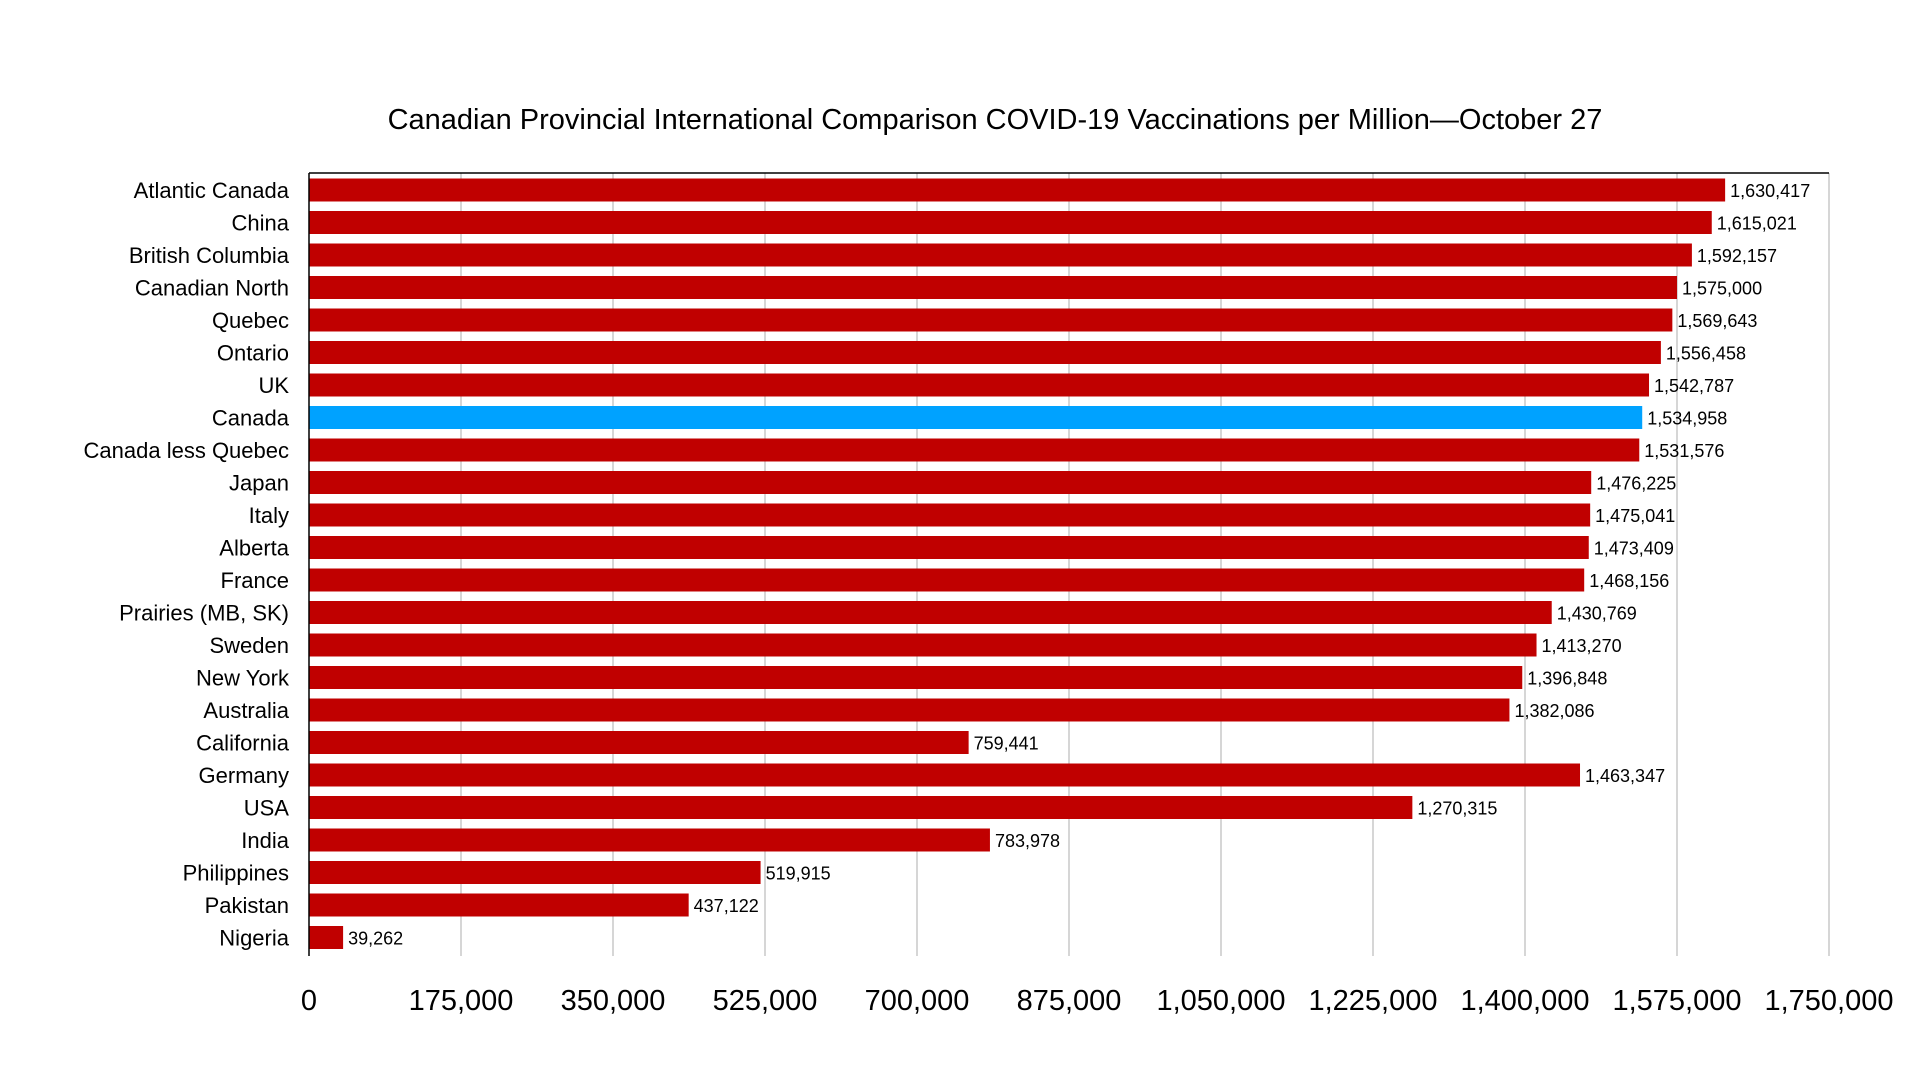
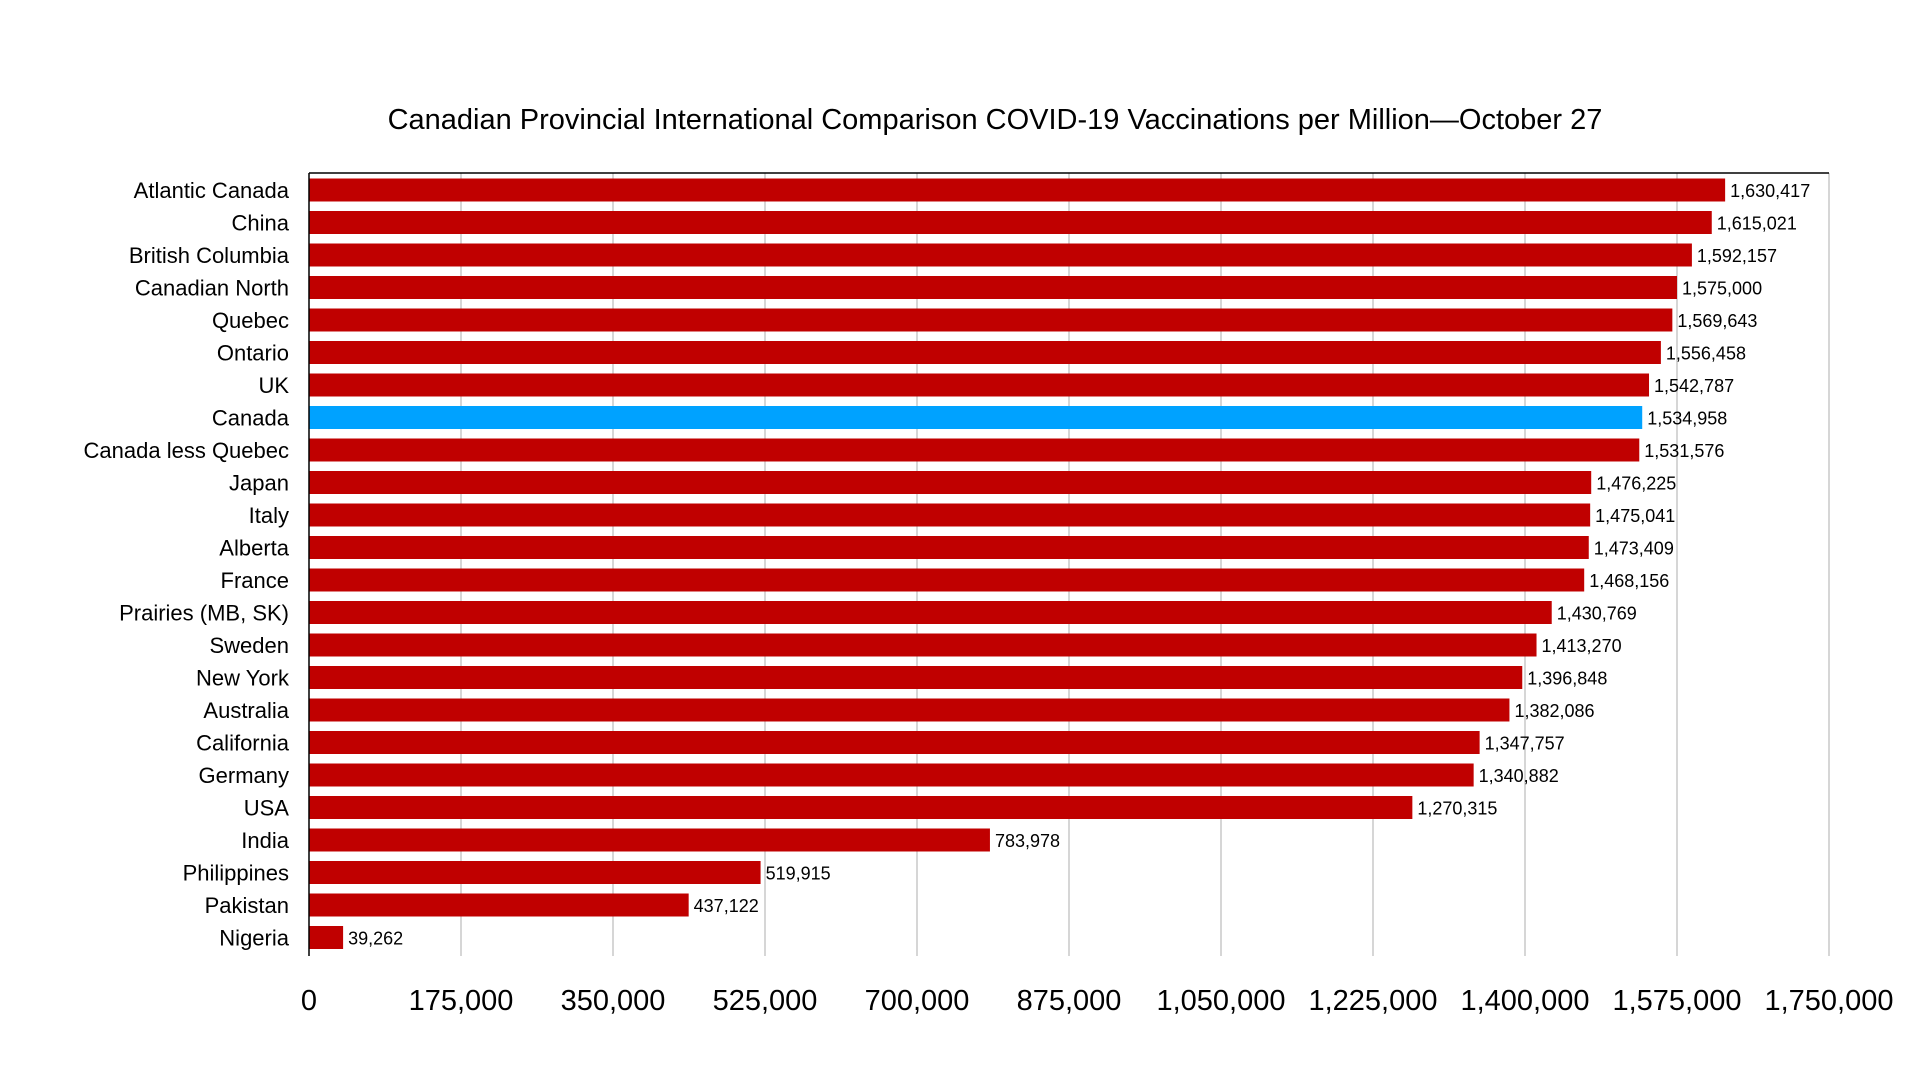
California: 759,441 -> 1,347,757
Germany: 1,463,347 -> 1,340,882
